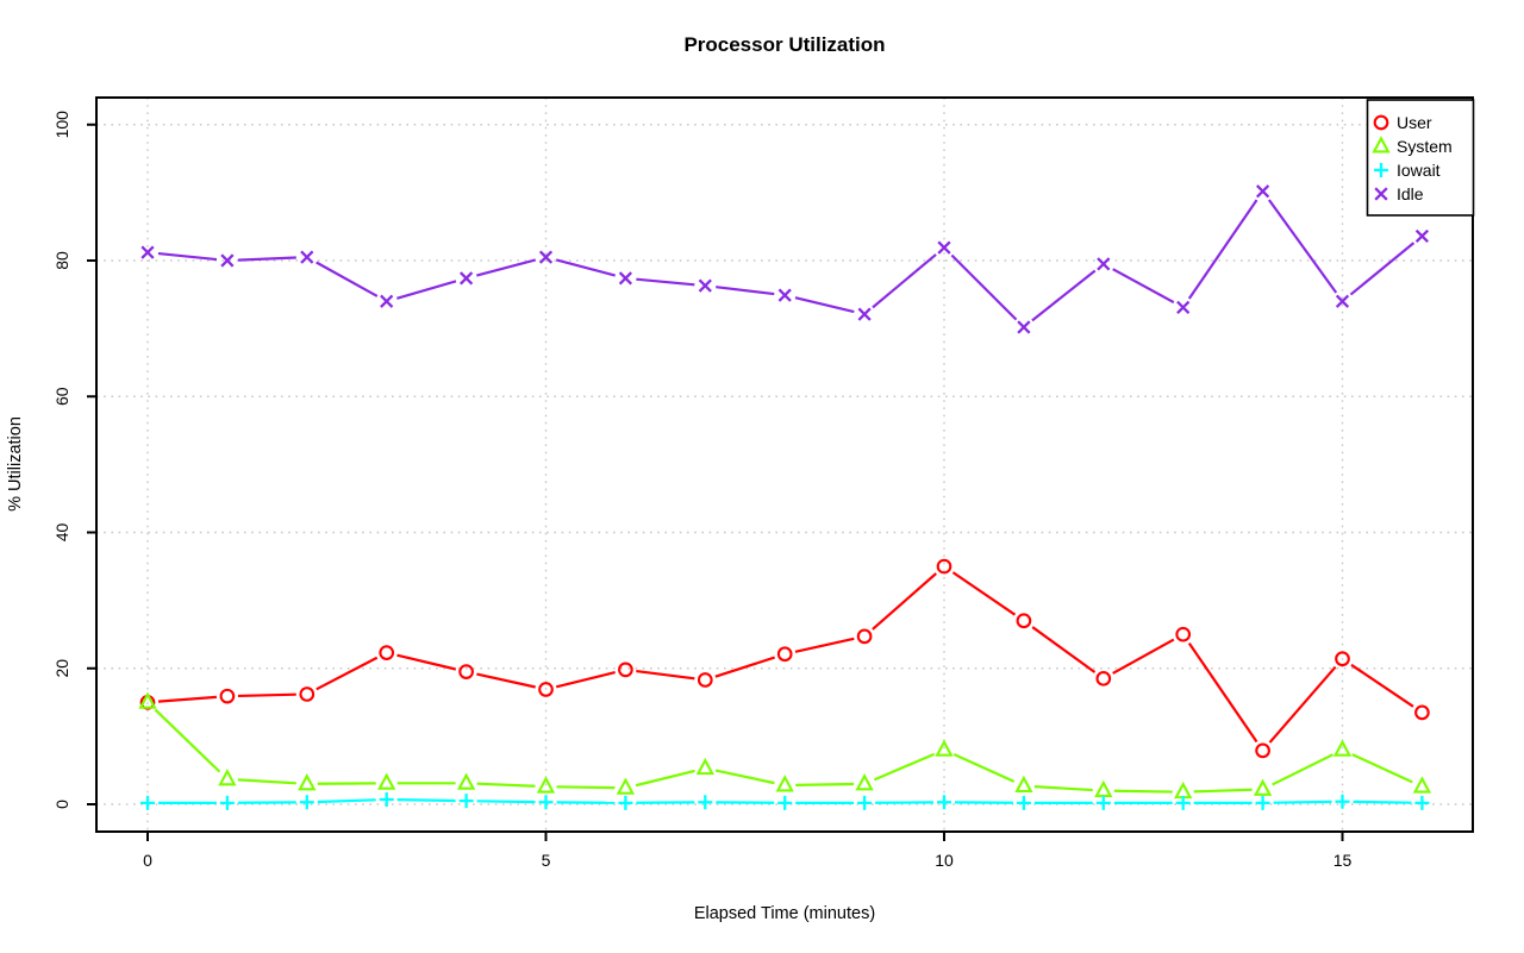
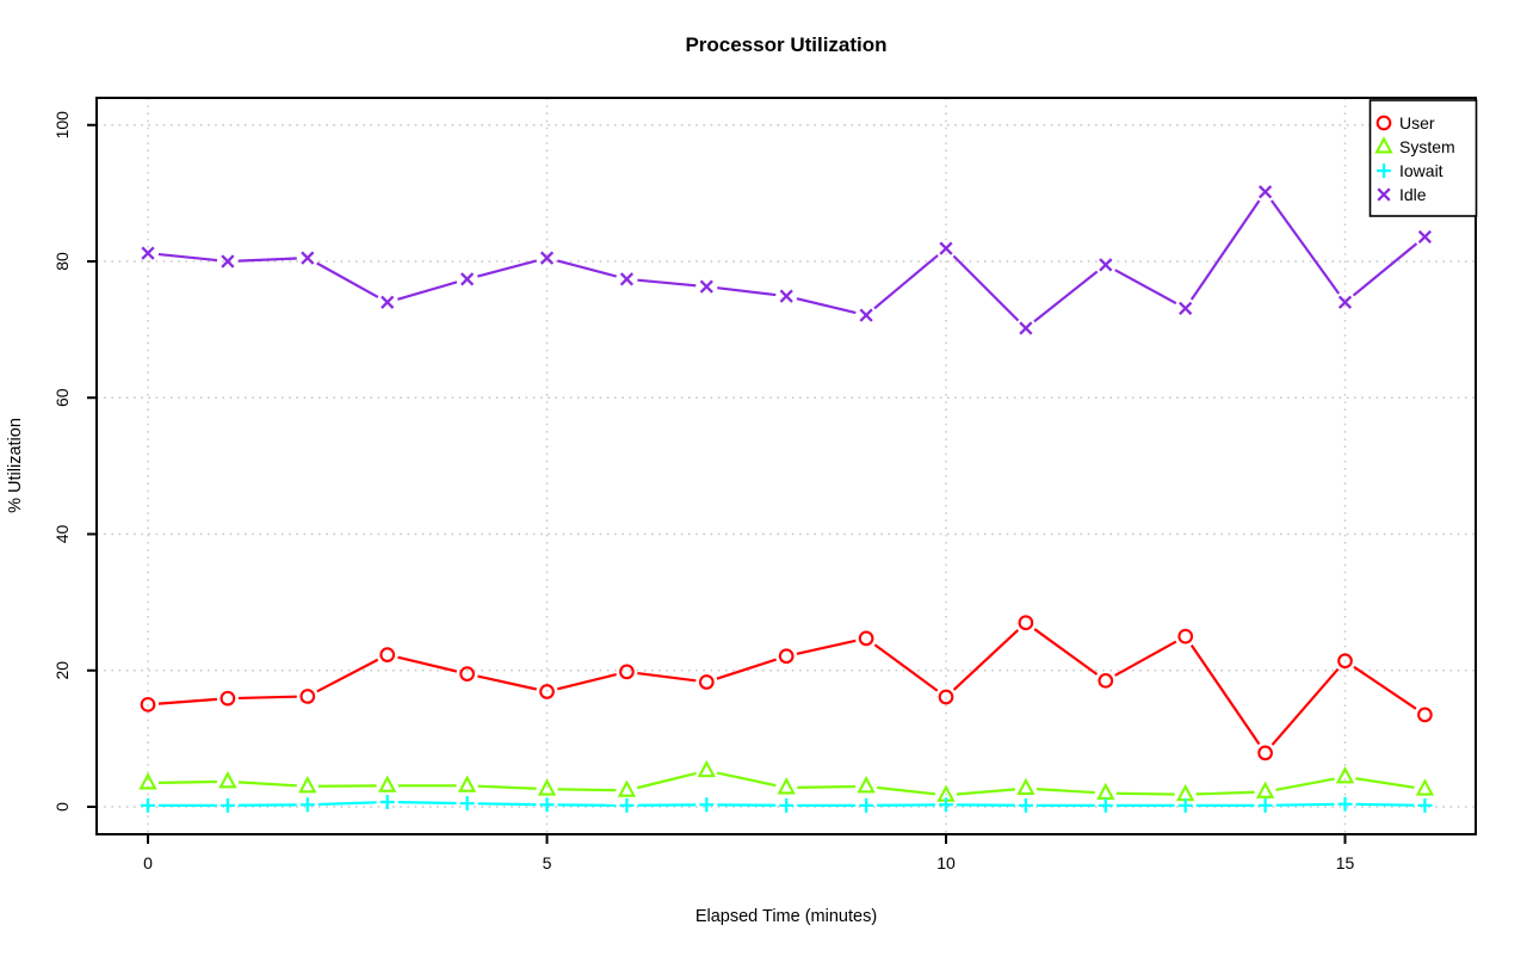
System/0: 15 -> 4
User/10: 35 -> 16
System/10: 8 -> 2
System/15: 8 -> 4
